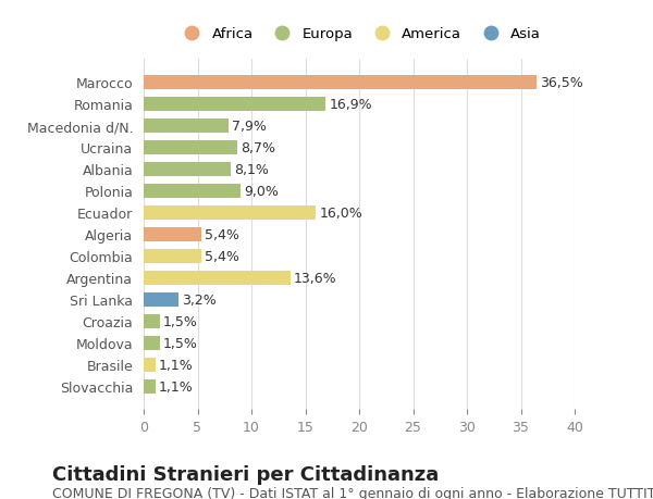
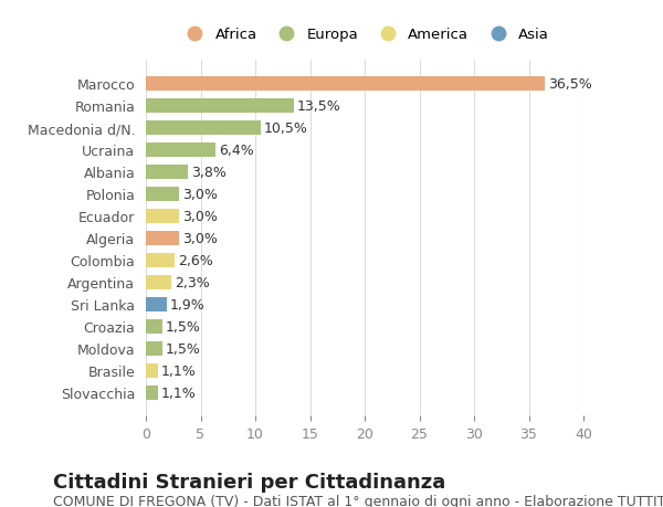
Romania: 16,9% -> 13,5%
Macedonia d/N.: 7,9% -> 10,5%
Ucraina: 8,7% -> 6,4%
Albania: 8,1% -> 3,8%
Polonia: 9,0% -> 3,0%
Ecuador: 16,0% -> 3,0%
Algeria: 5,4% -> 3,0%
Colombia: 5,4% -> 2,6%
Argentina: 13,6% -> 2,3%
Sri Lanka: 3,2% -> 1,9%
